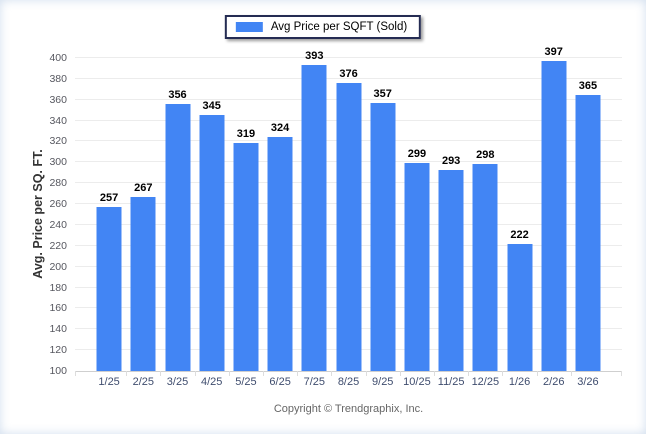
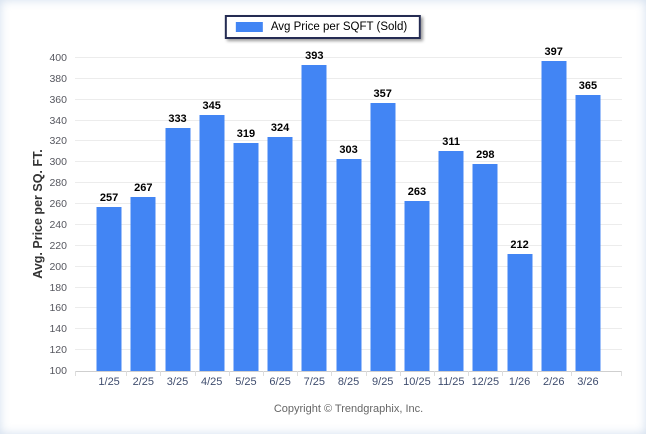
3/25: 356 -> 333
8/25: 376 -> 303
10/25: 299 -> 263
11/25: 293 -> 311
1/26: 222 -> 212
